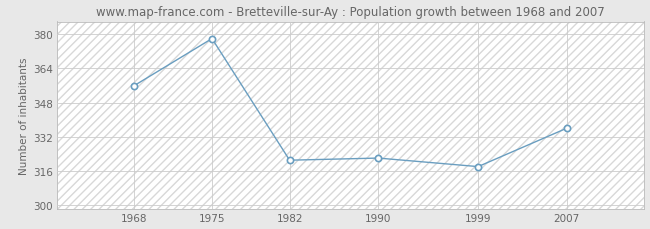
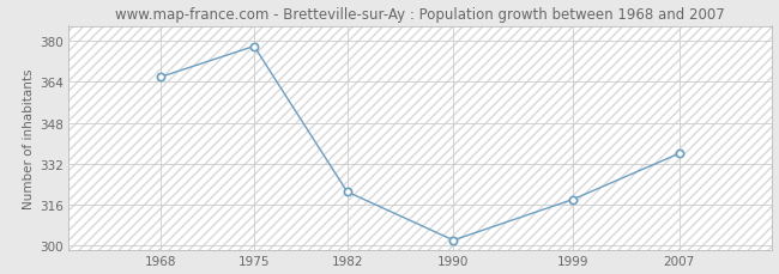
1968: 356 -> 366
1990: 322 -> 302
